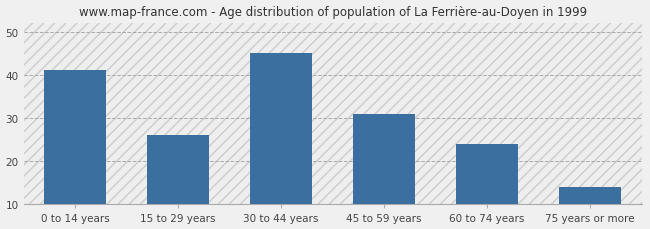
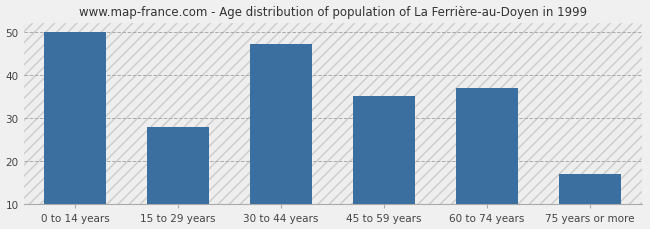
0 to 14 years: 41 -> 50
15 to 29 years: 26 -> 28
30 to 44 years: 45 -> 47
45 to 59 years: 31 -> 35
60 to 74 years: 24 -> 37
75 years or more: 14 -> 17
